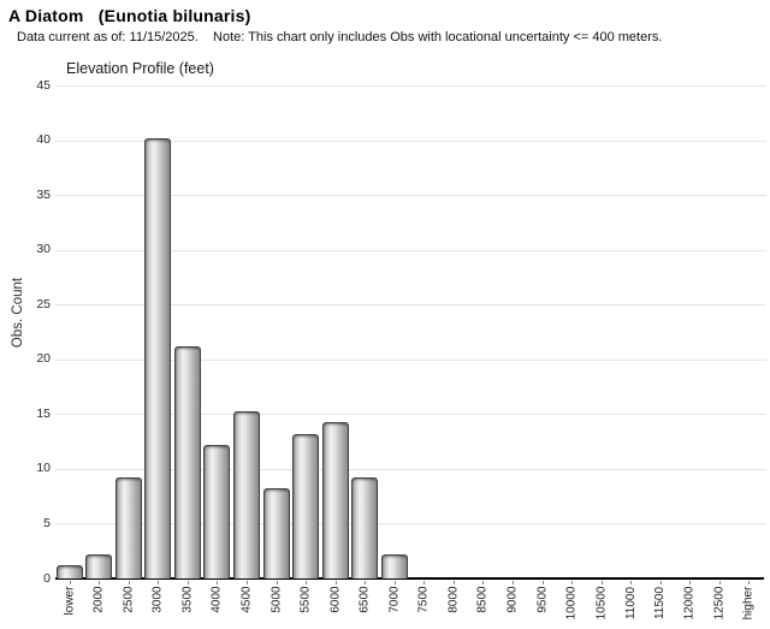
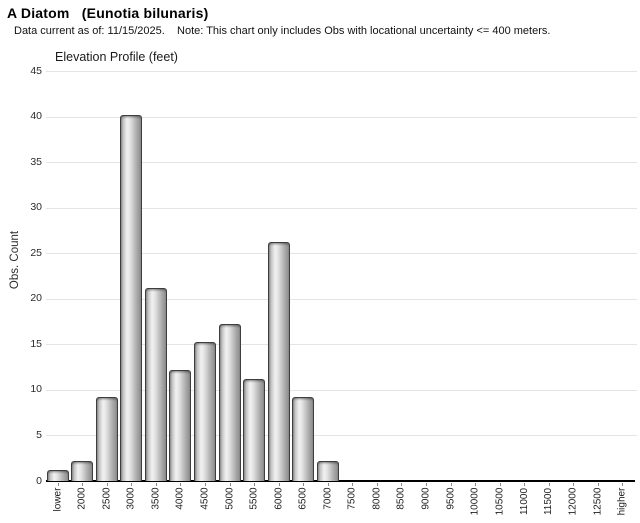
5000: 8 -> 17
5500: 13 -> 11
6000: 14 -> 26
